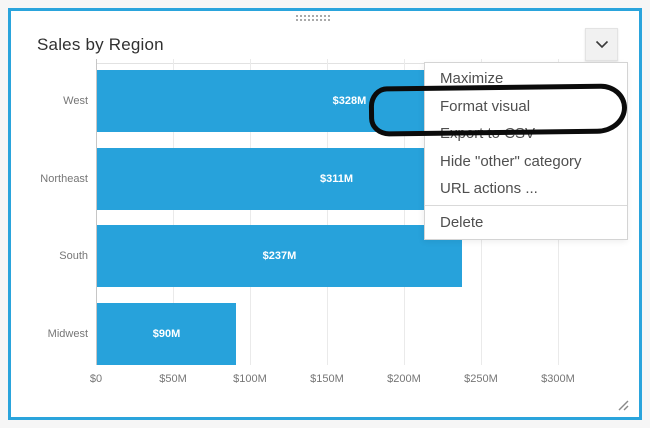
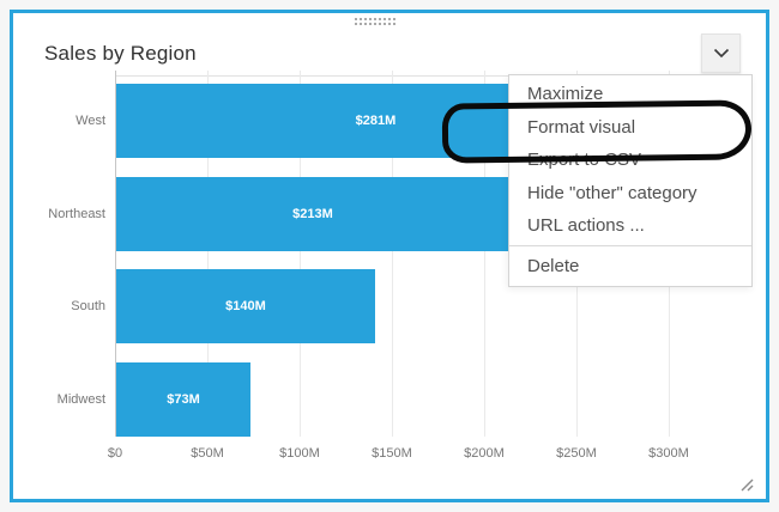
West: $328M -> $281M
Northeast: $311M -> $213M
South: $237M -> $140M
Midwest: $90M -> $73M
